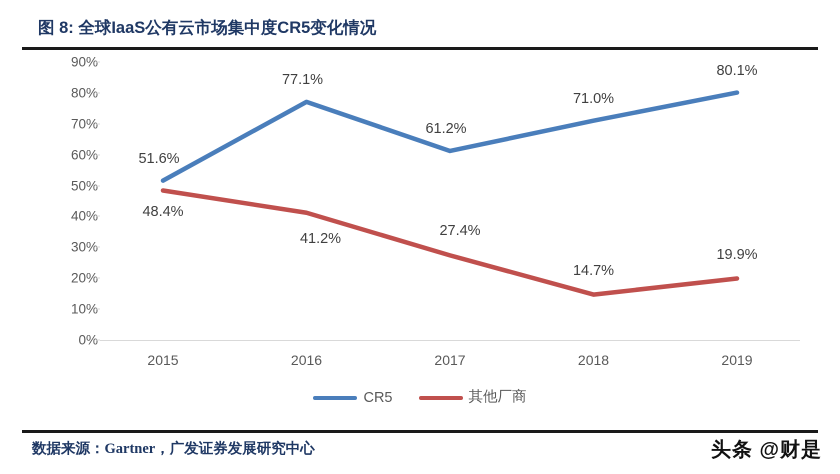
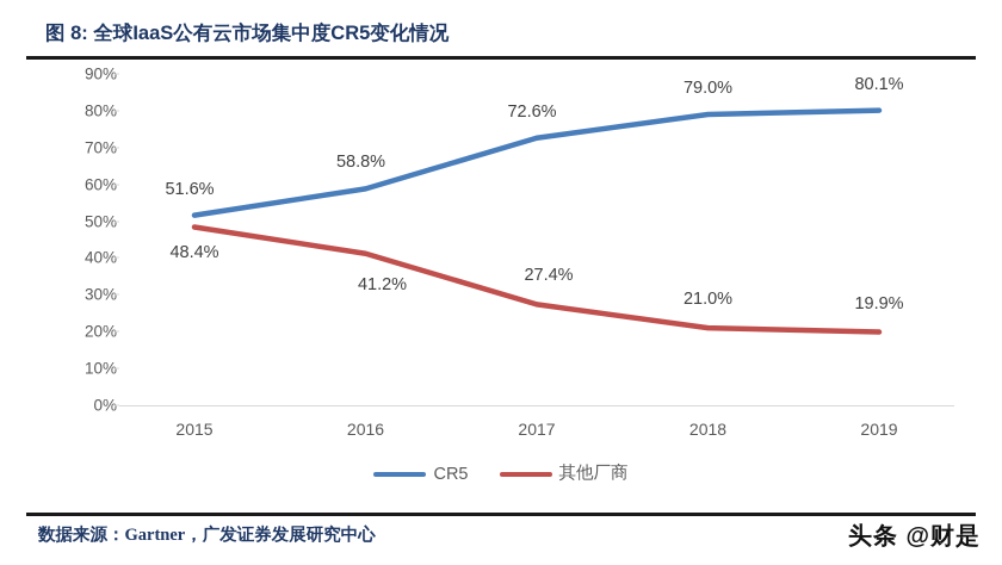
CR5/2016: 77.1% -> 58.8%
CR5/2017: 61.2% -> 72.6%
CR5/2018: 71.0% -> 79.0%
其他厂商/2018: 14.7% -> 21.0%
